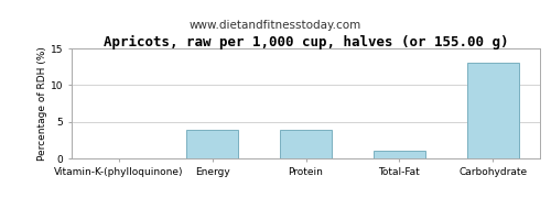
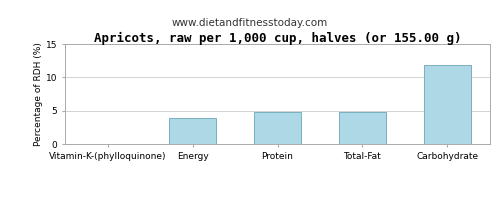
Protein: 3.9 -> 4.8
Total-Fat: 1.1 -> 4.8
Carbohydrate: 13.0 -> 11.8
